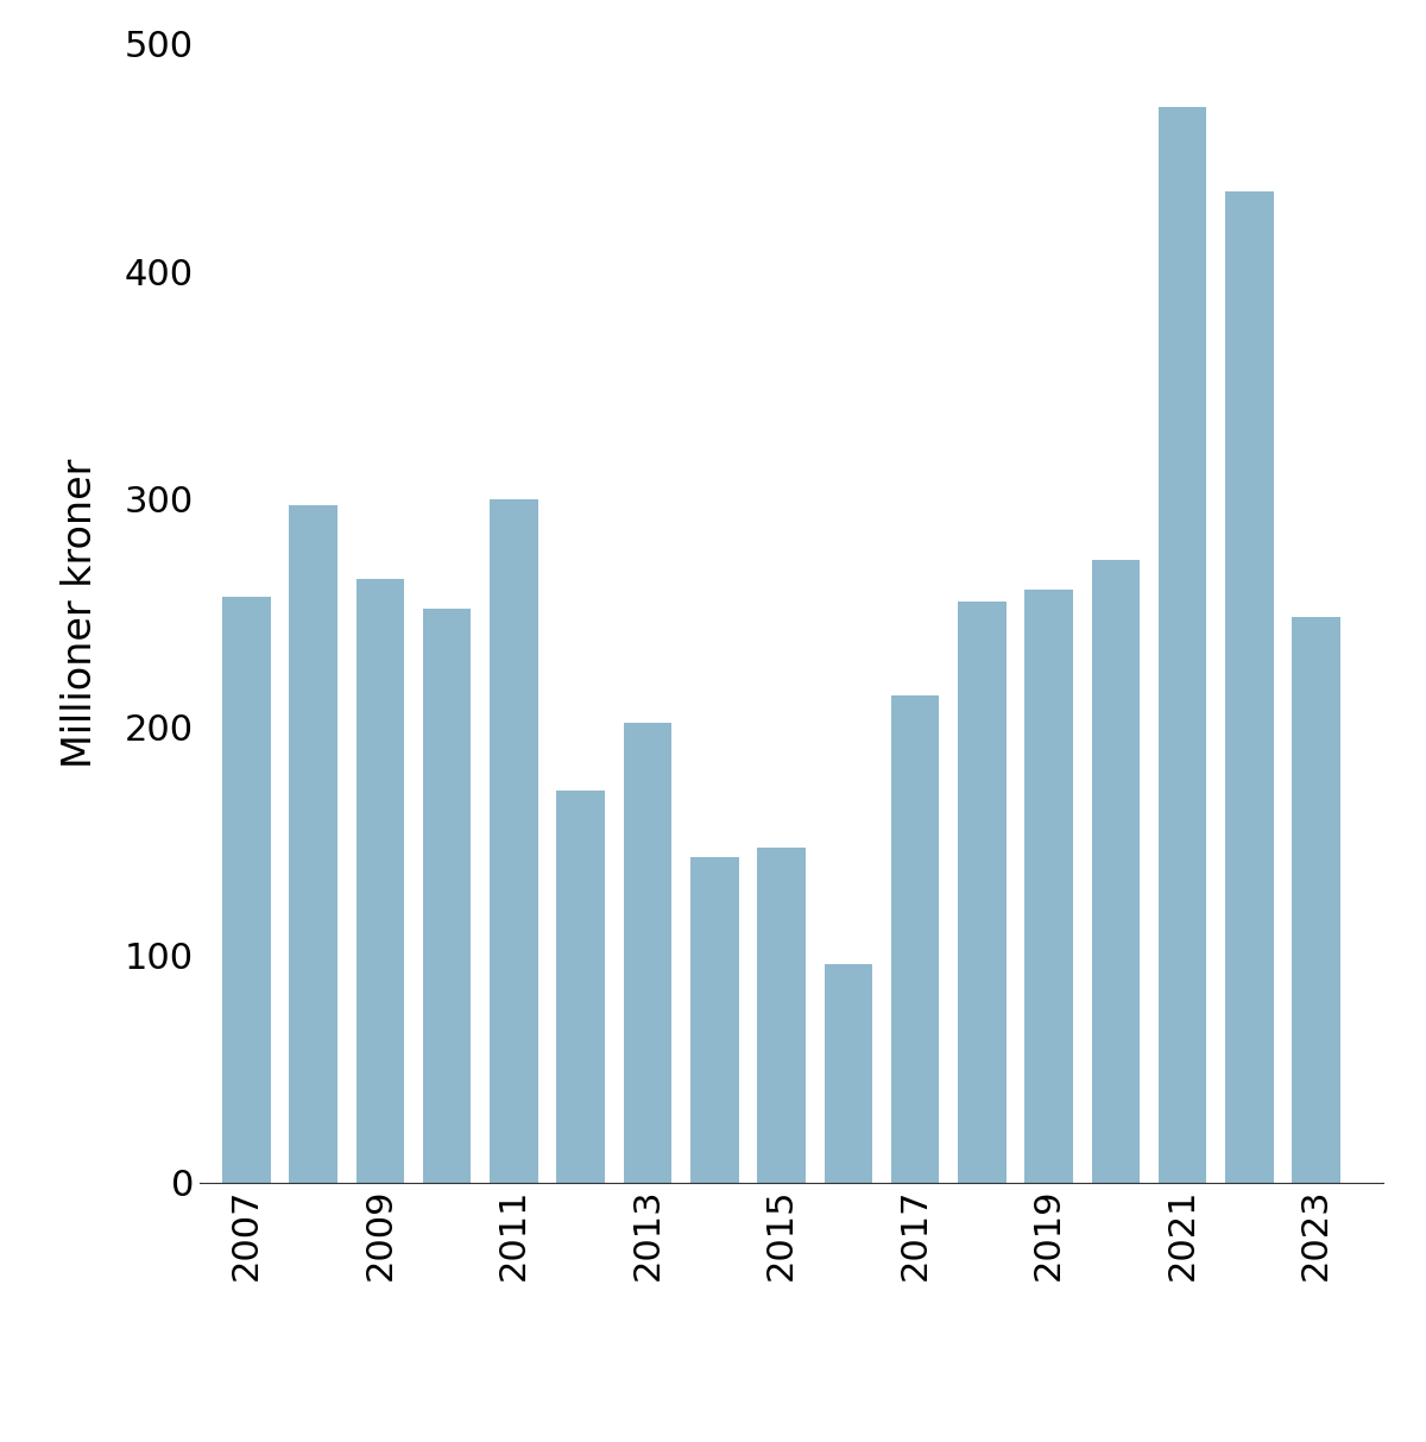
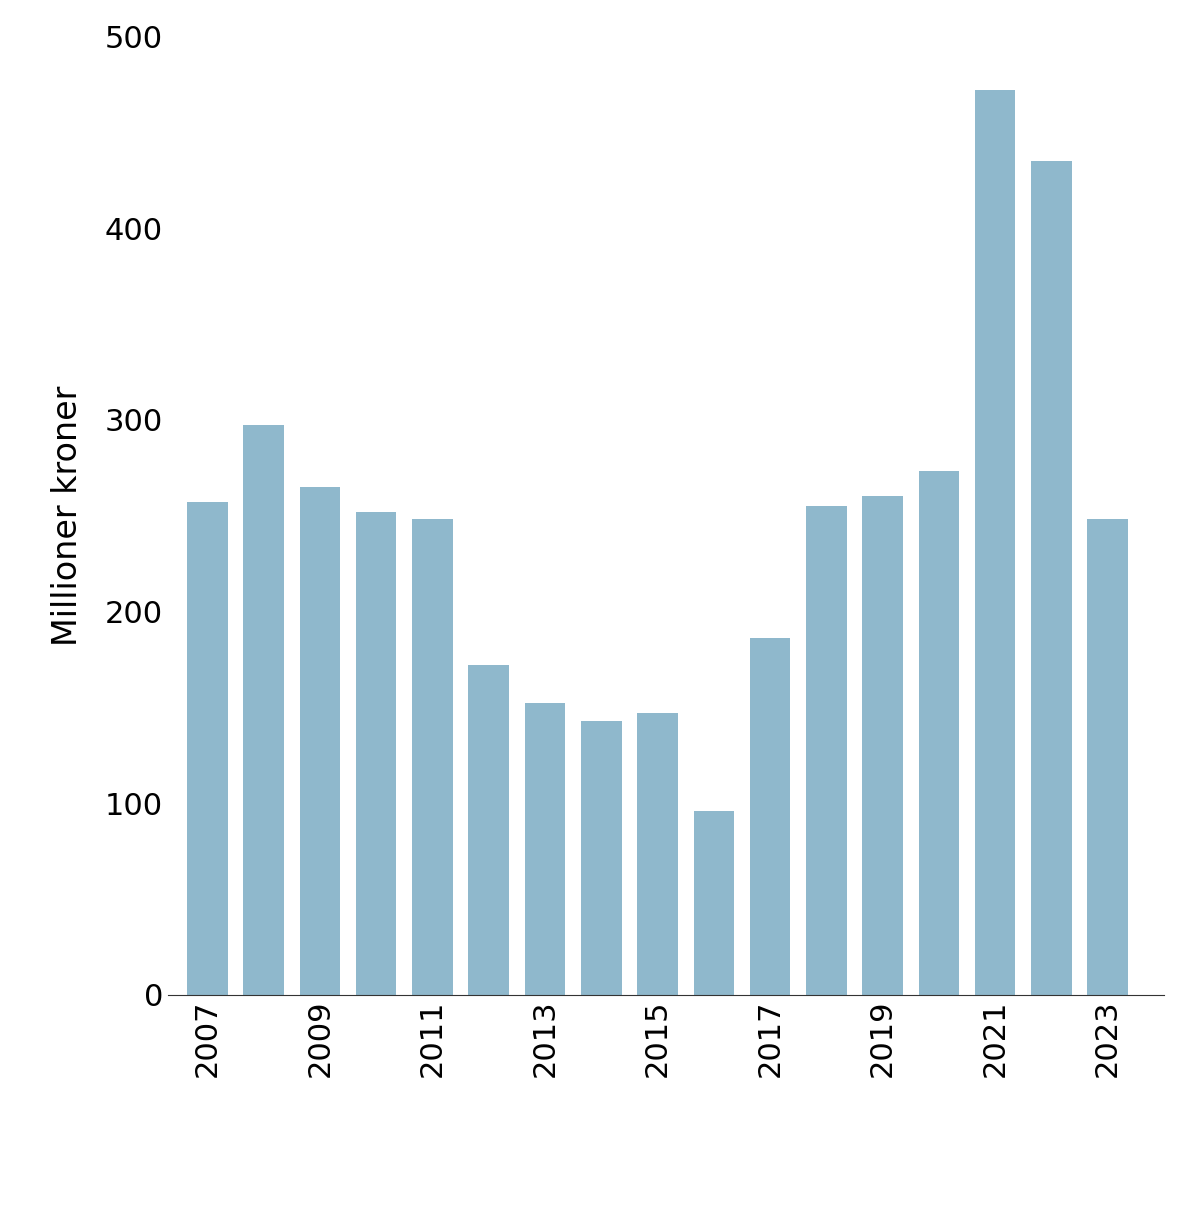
2011: 300 -> 248
2013: 202 -> 152
2017: 214 -> 186
